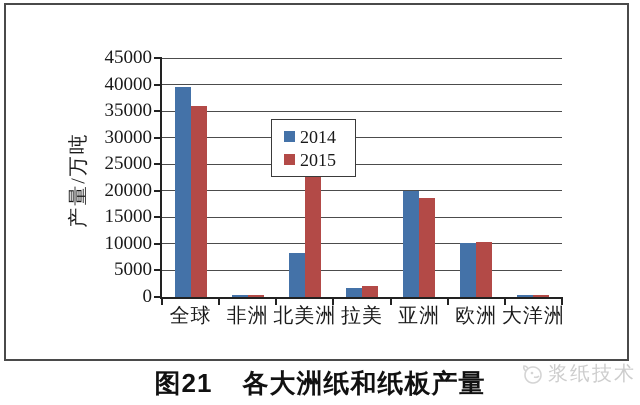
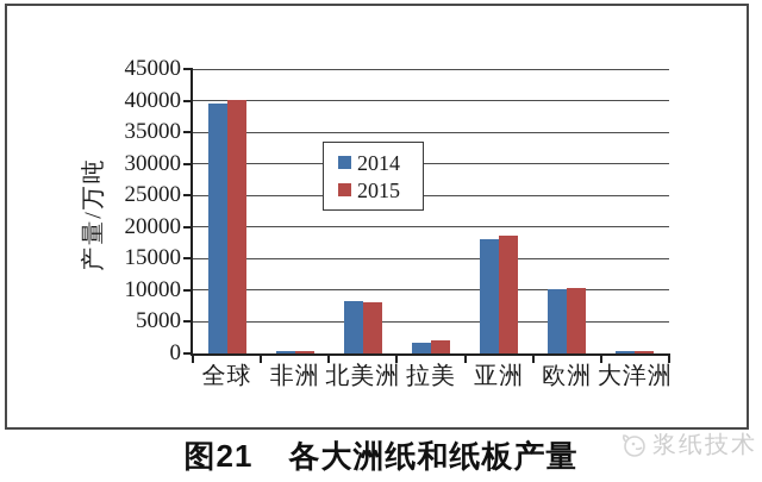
2015/全球: 36000 -> 40000
2015/北美洲: 23000 -> 8000
2014/亚洲: 20000 -> 18000
